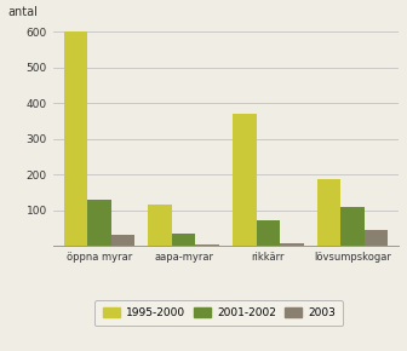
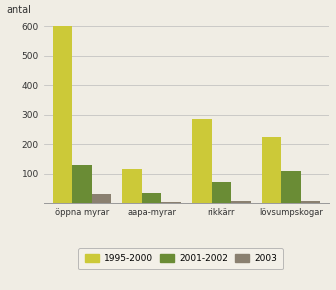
1995-2000/rikkärr: 370 -> 285
1995-2000/lövsumpskogar: 185 -> 225
2003/lövsumpskogar: 45 -> 8
